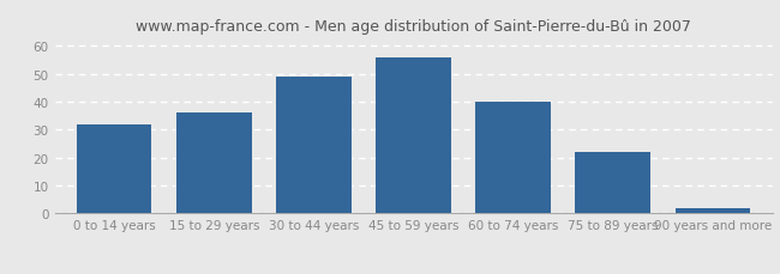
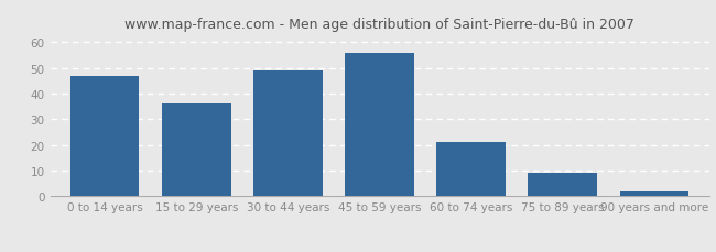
0 to 14 years: 32 -> 47
60 to 74 years: 40 -> 21
75 to 89 years: 22 -> 9
